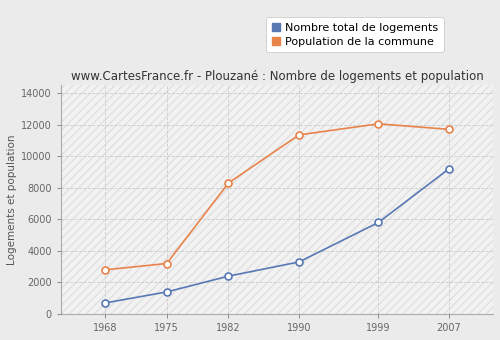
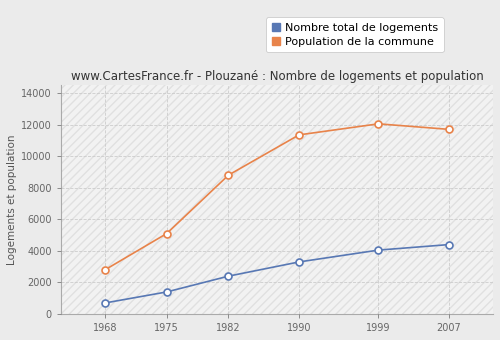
Population de la commune/1975: 3200 -> 5100
Population de la commune/1982: 8300 -> 8800
Nombre total de logements/1999: 5800 -> 4000
Nombre total de logements/2007: 9200 -> 4400
